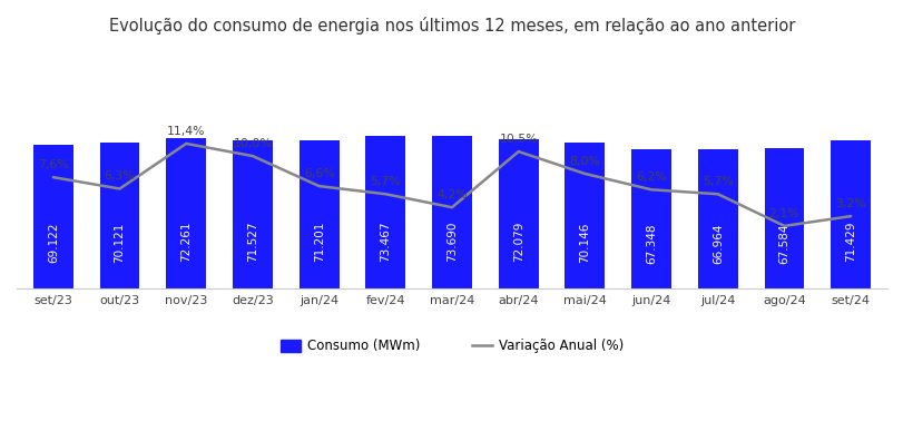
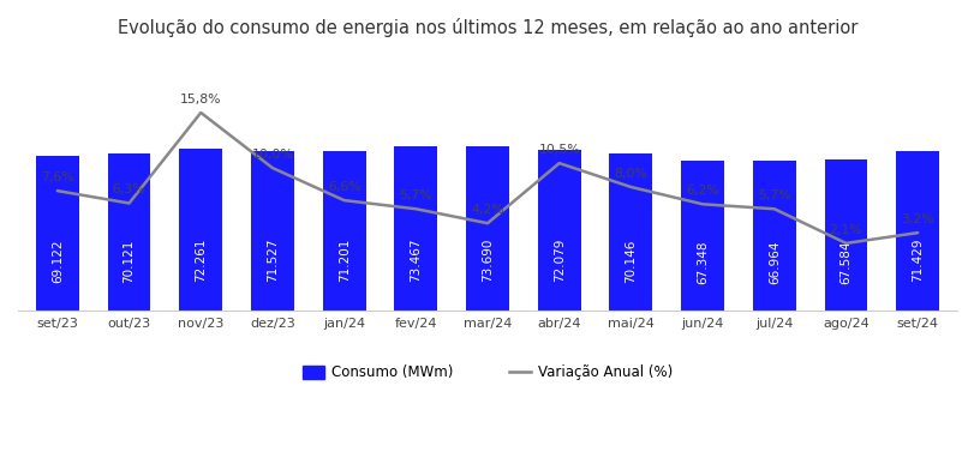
Variação Anual (%)/nov/23: 11,4% -> 15,8%
